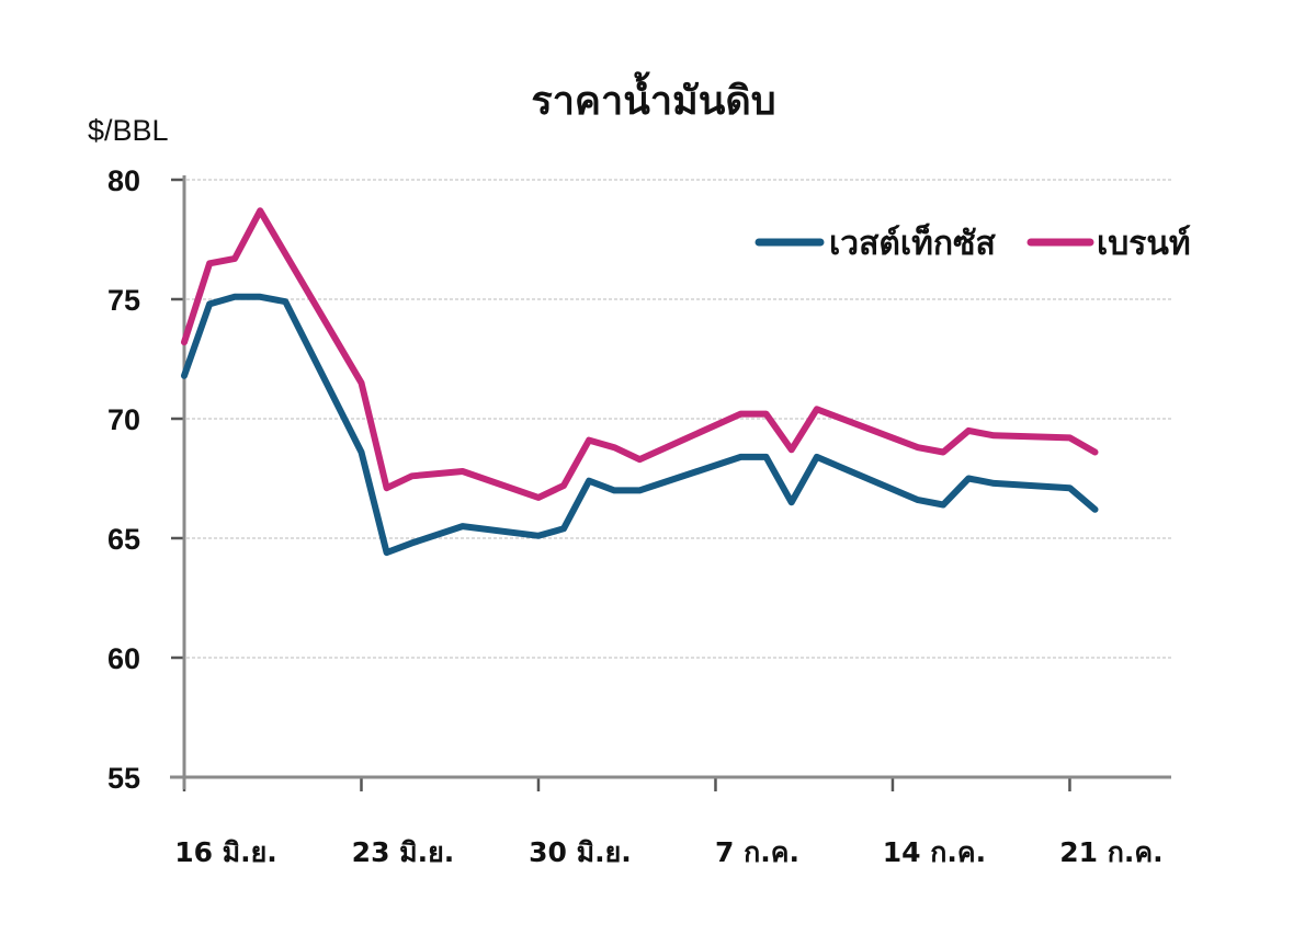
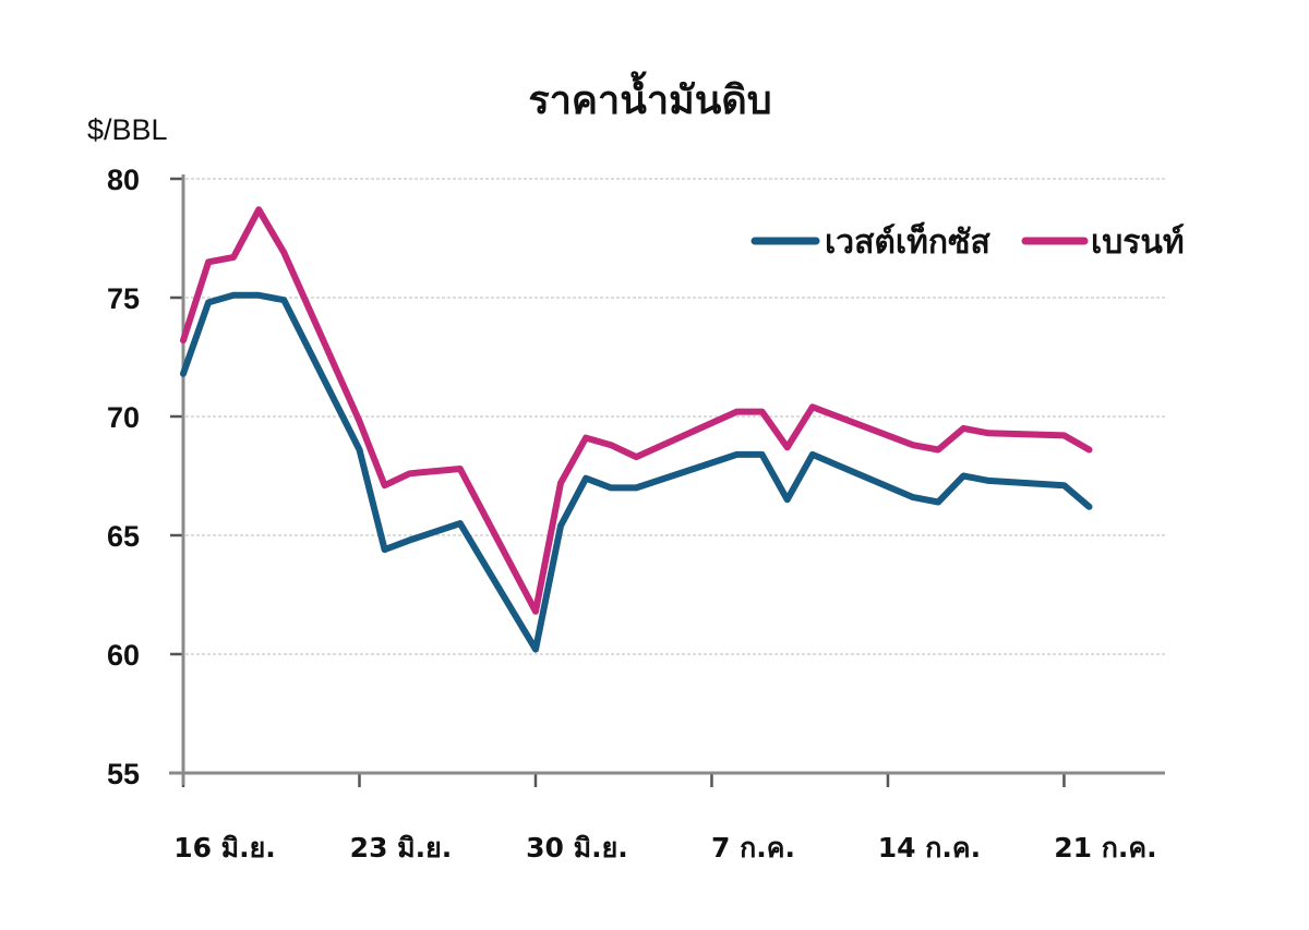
เบรนท์/23 มิ.ย.: 71.5 -> 69.8
เวสต์เท็กซัส/30 มิ.ย.: 65.1 -> 60.2
เบรนท์/30 มิ.ย.: 66.7 -> 61.8
